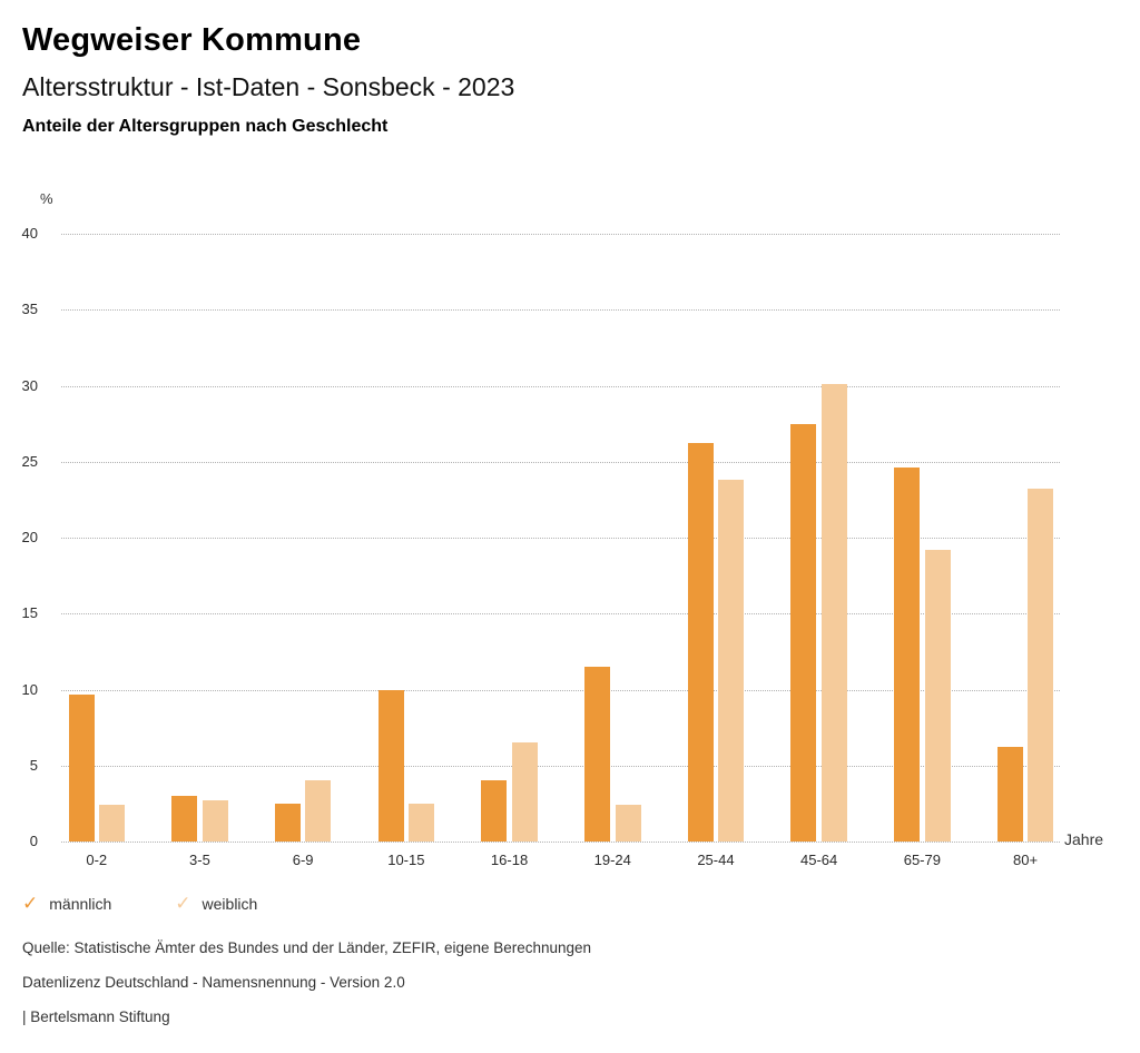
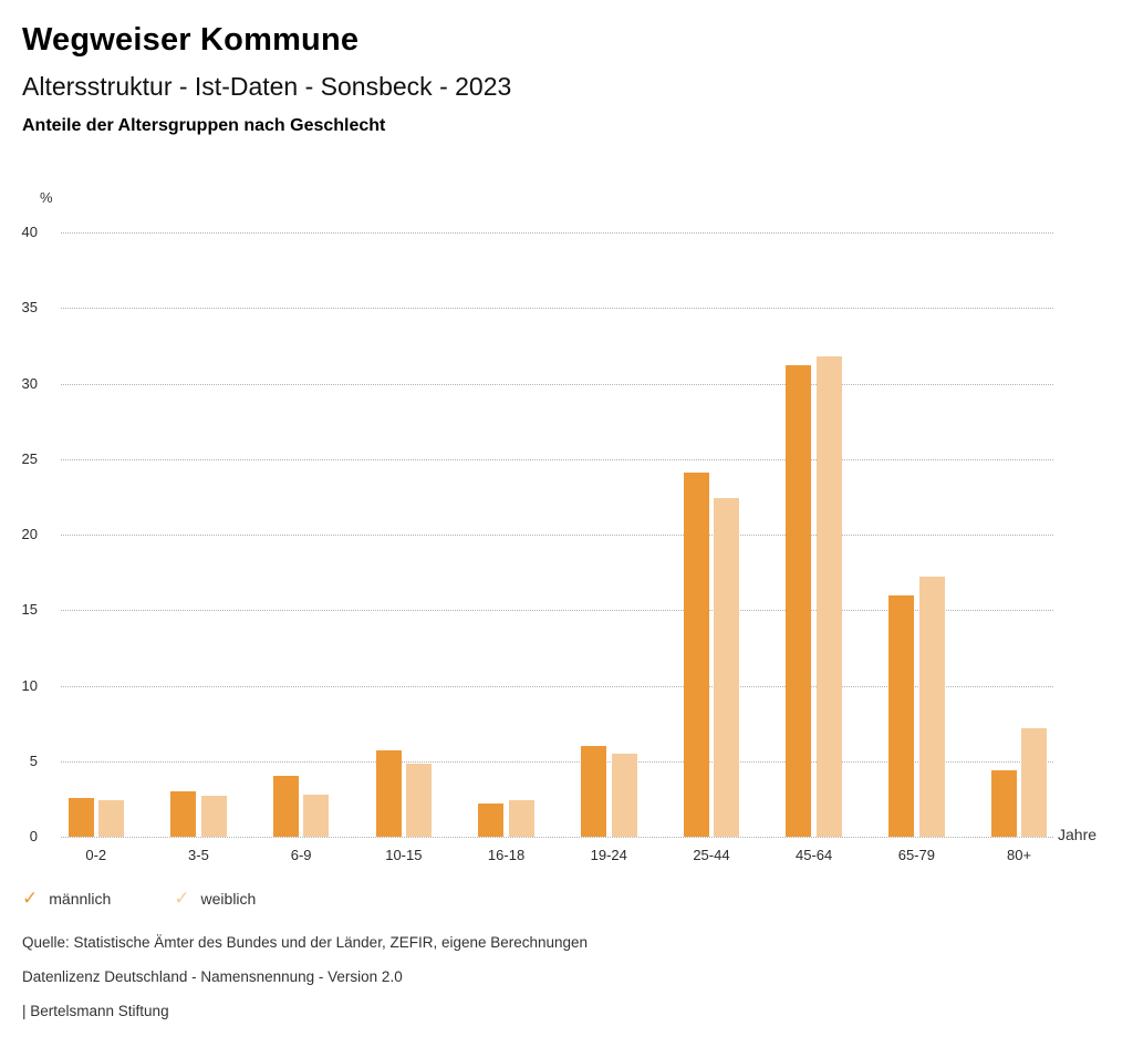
männlich/0-2: 9.7 -> 2.6
männlich/6-9: 2.5 -> 4.0
weiblich/6-9: 4.0 -> 2.8
männlich/10-15: 10.0 -> 5.7
weiblich/10-15: 2.5 -> 4.8
männlich/16-18: 4.0 -> 2.2
weiblich/16-18: 6.5 -> 2.4
männlich/19-24: 11.5 -> 6.0
weiblich/19-24: 2.4 -> 5.5
männlich/25-44: 26.2 -> 24.1
weiblich/25-44: 23.8 -> 22.4
männlich/45-64: 27.5 -> 31.2
weiblich/45-64: 30.1 -> 31.8
männlich/65-79: 24.6 -> 16.0
weiblich/65-79: 19.2 -> 17.2
männlich/80+: 6.2 -> 4.4
weiblich/80+: 23.2 -> 7.2
